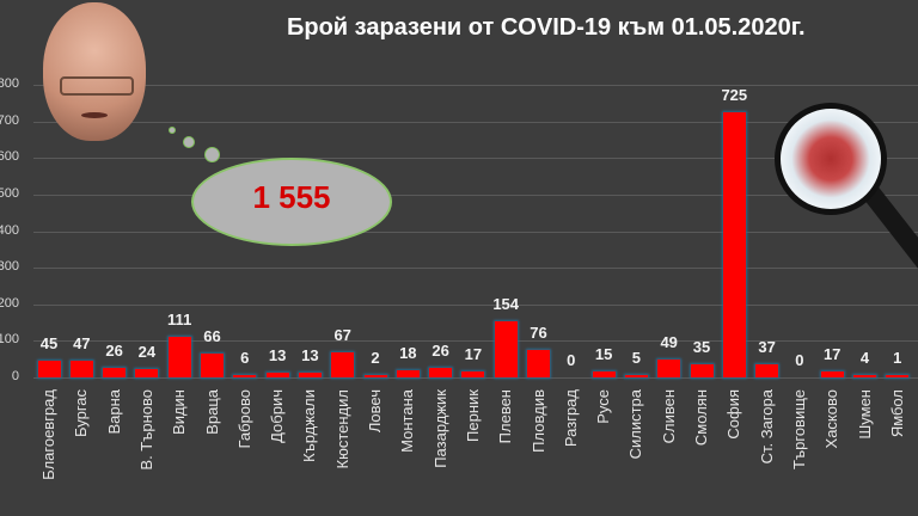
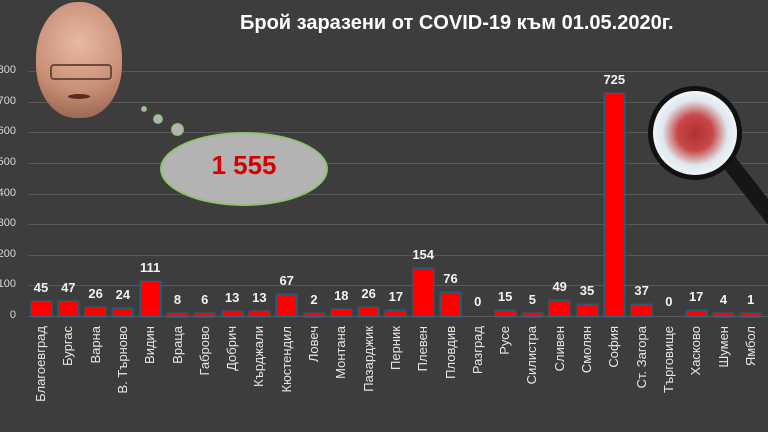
Враца: 66 -> 8
